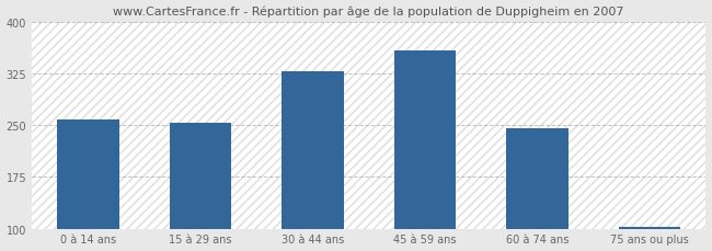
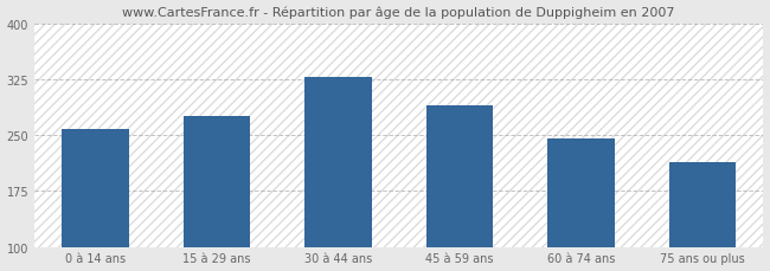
15 à 29 ans: 253 -> 276
45 à 59 ans: 358 -> 290
75 ans ou plus: 103 -> 214
